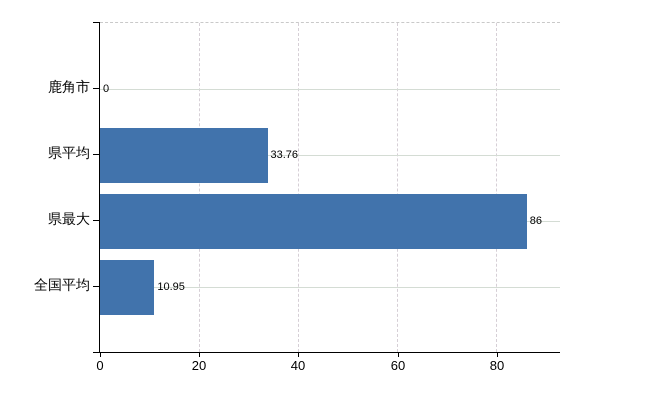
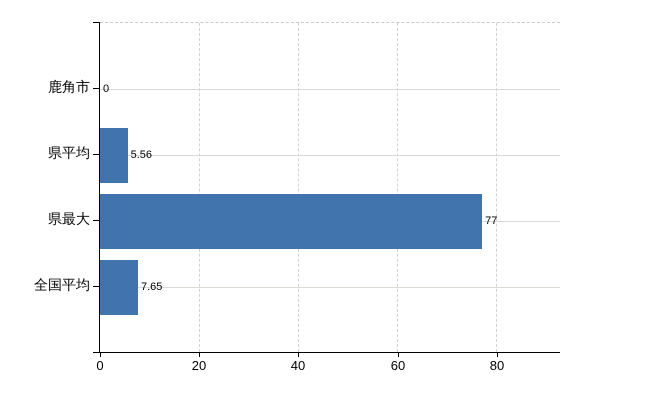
県平均: 33.76 -> 5.56
県最大: 86 -> 77
全国平均: 10.95 -> 7.65
